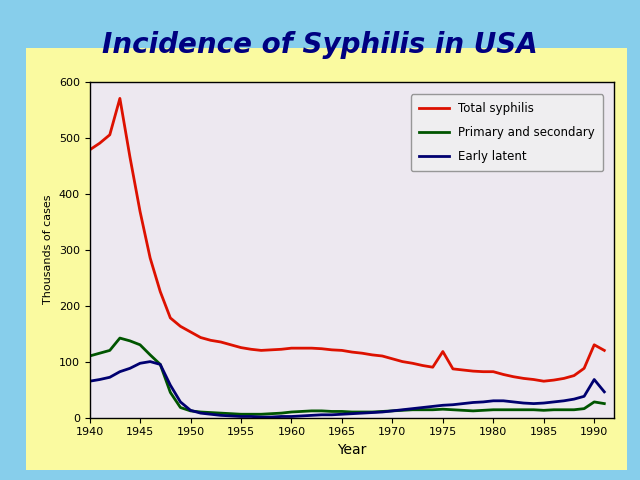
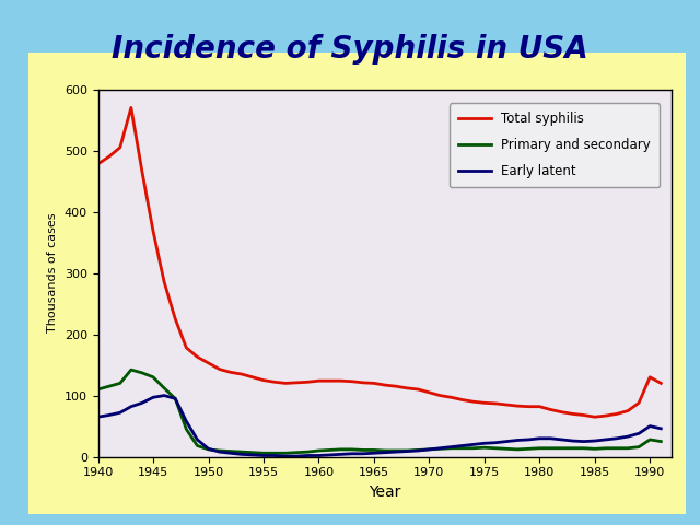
Total syphilis/1975: 118 -> 88
Early latent/1990: 68 -> 50
